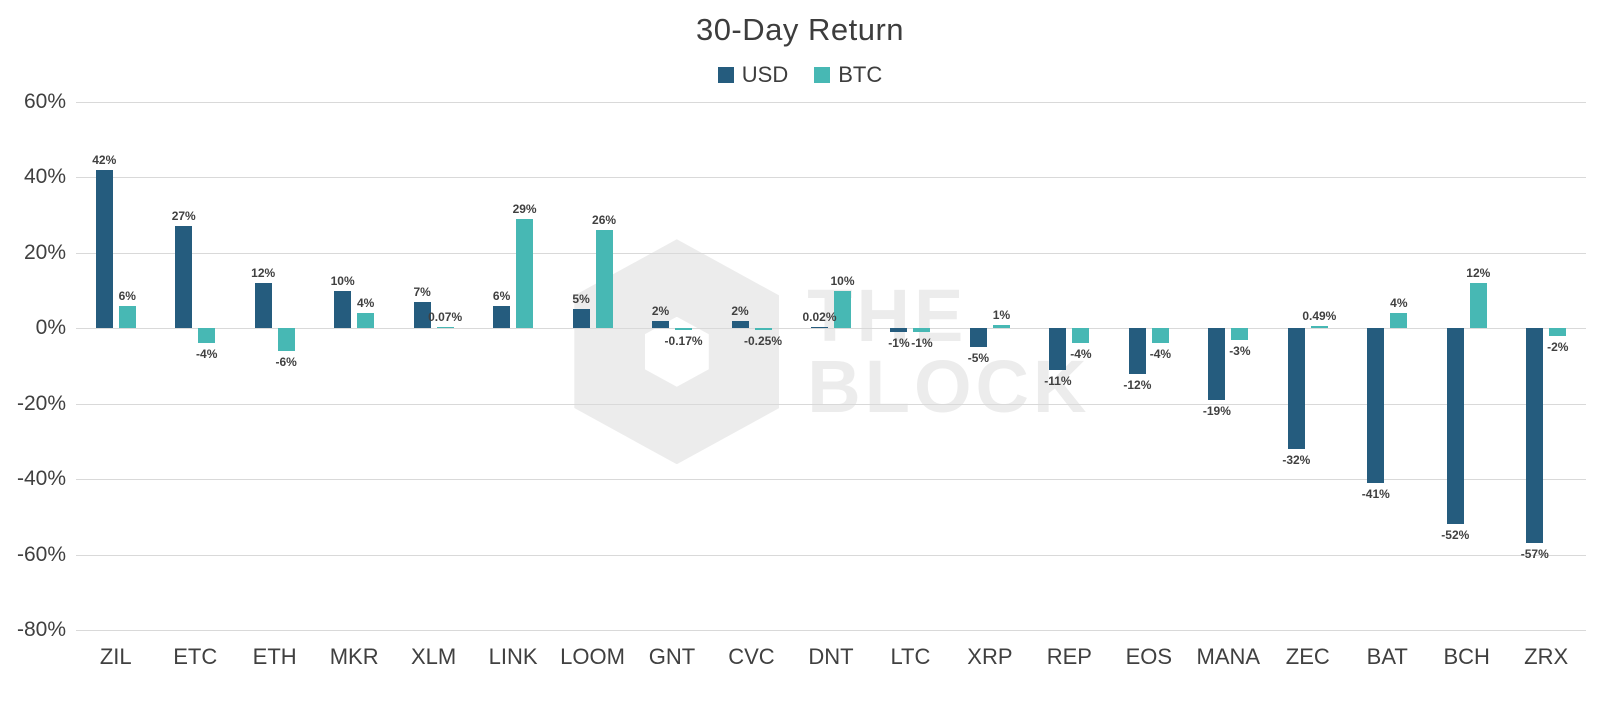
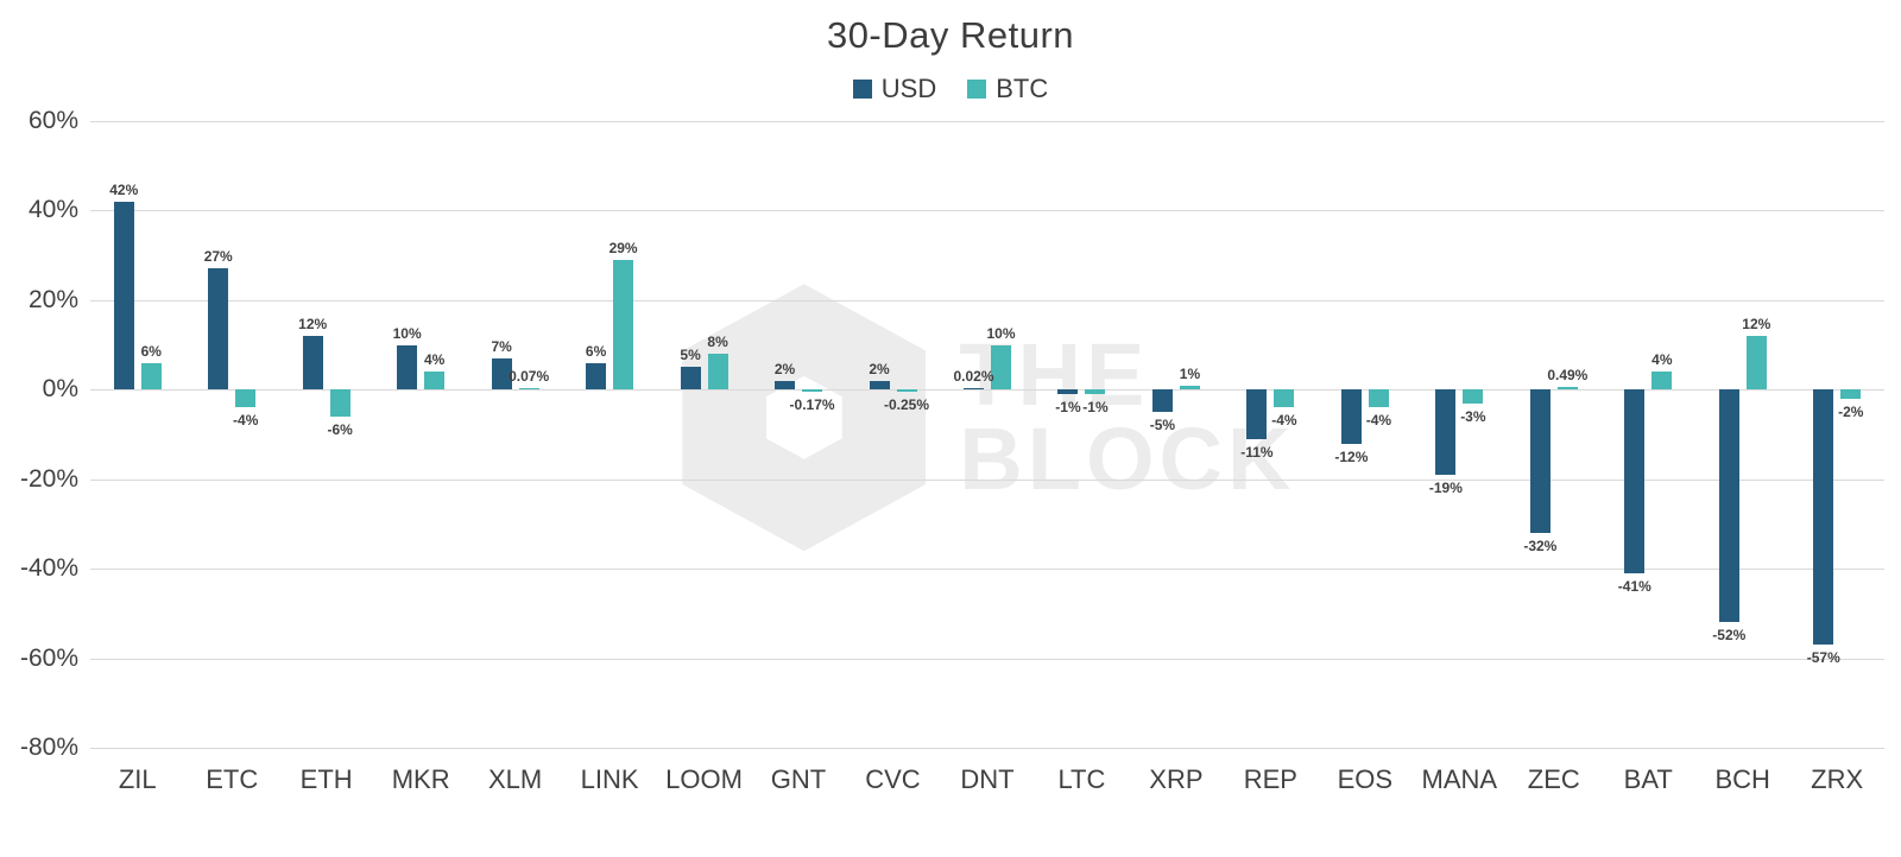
BTC/LOOM: 26% -> 8%
